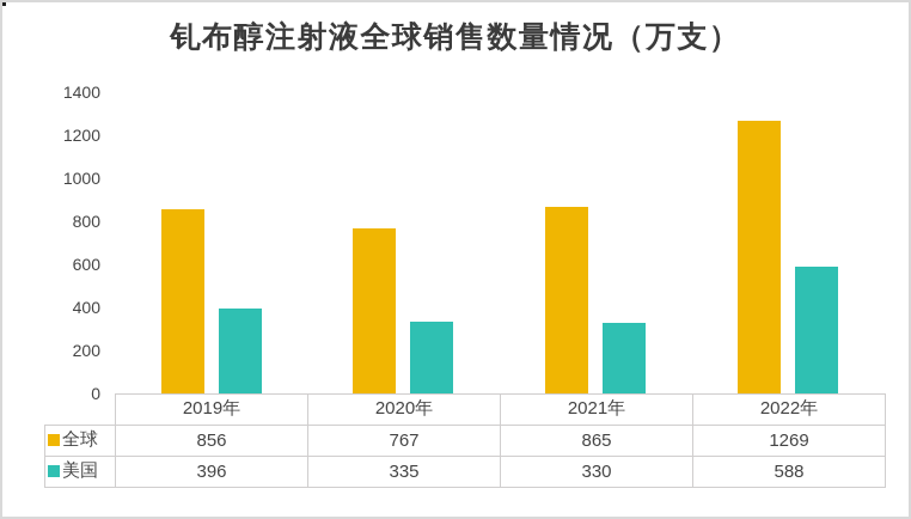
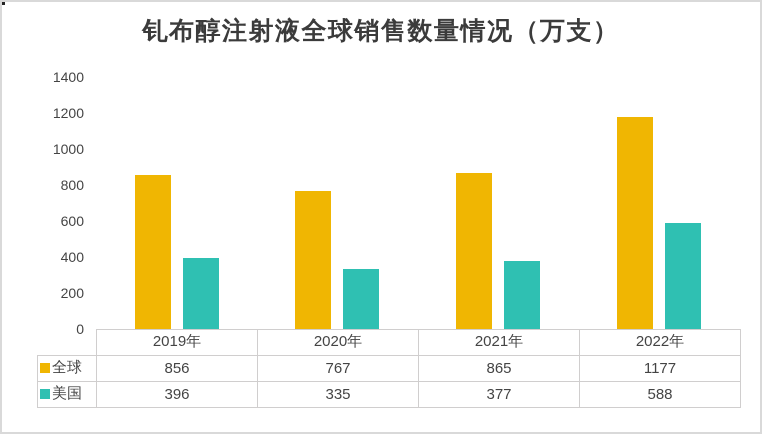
美国/2021年: 330 -> 377
全球/2022年: 1269 -> 1177
